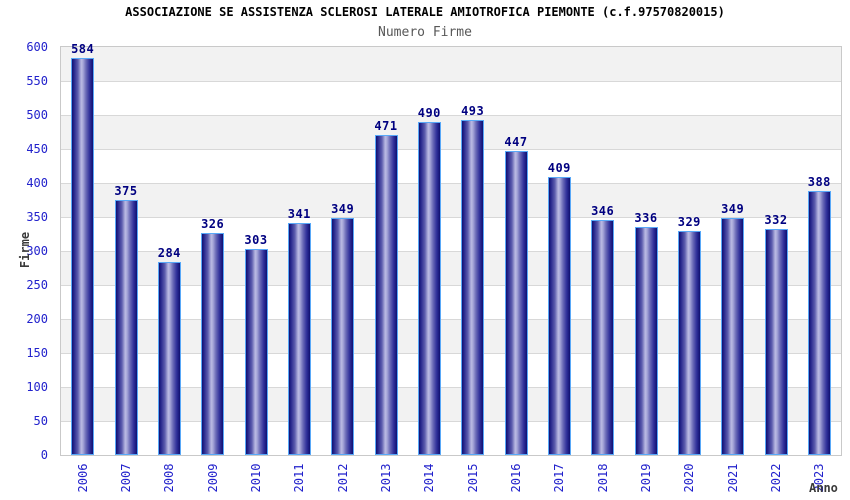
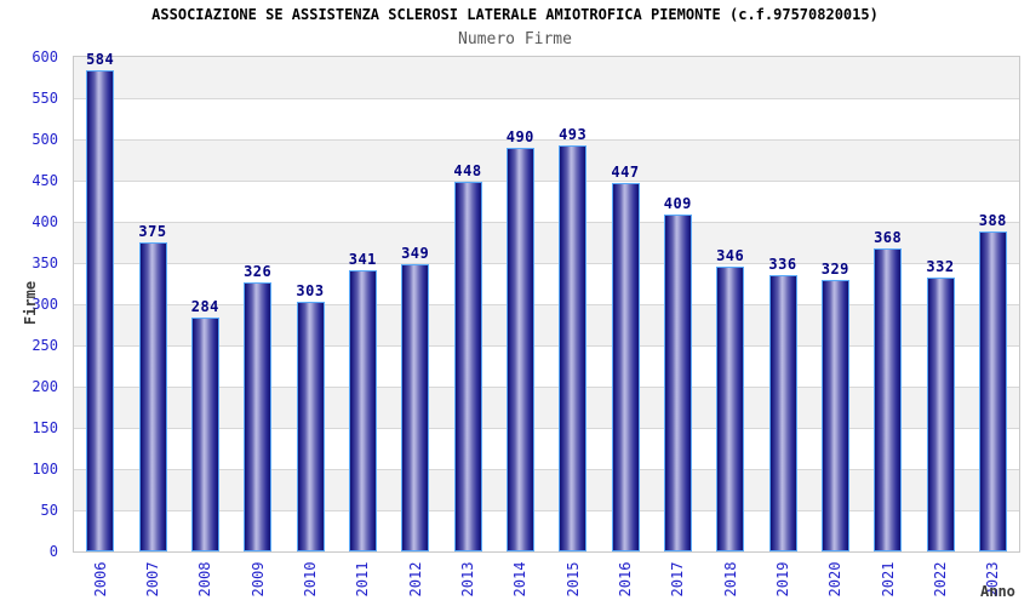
2013: 471 -> 448
2021: 349 -> 368
